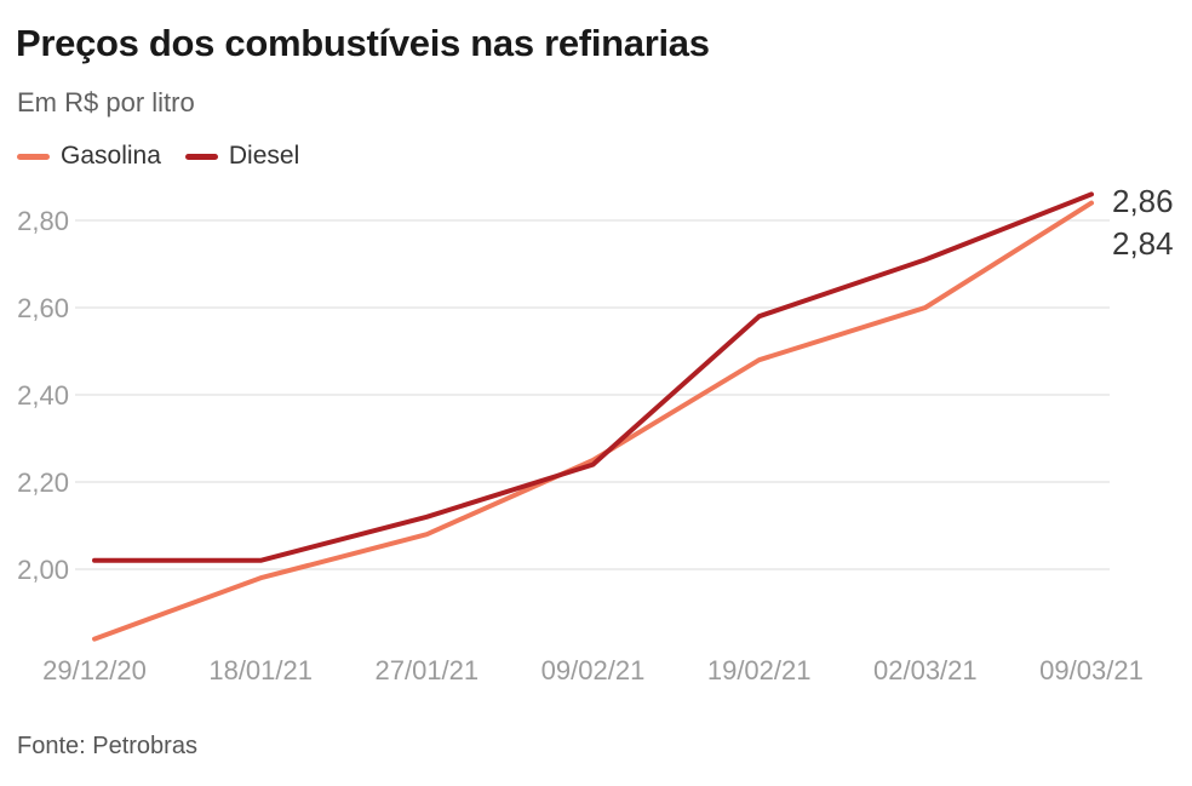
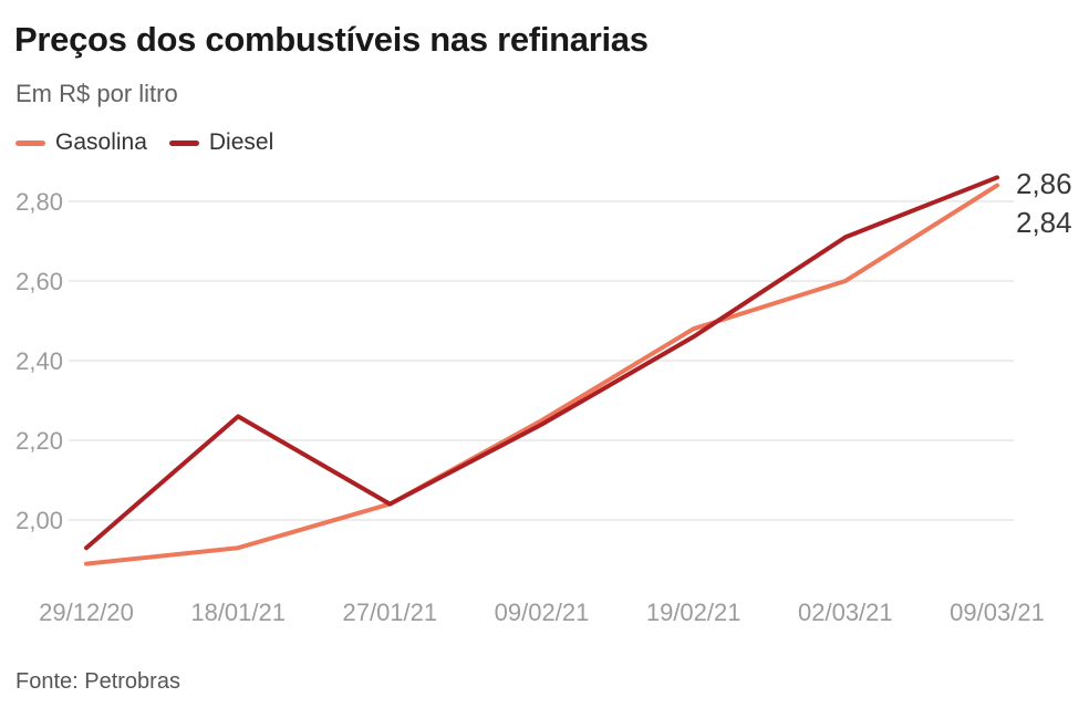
Gasolina/29/12/20: 1,84 -> 1,89
Diesel/29/12/20: 2,02 -> 1,93
Gasolina/18/01/21: 1,98 -> 1,93
Diesel/18/01/21: 2,02 -> 2,26
Gasolina/27/01/21: 2,08 -> 2,04
Diesel/27/01/21: 2,12 -> 2,04
Diesel/19/02/21: 2,58 -> 2,46
